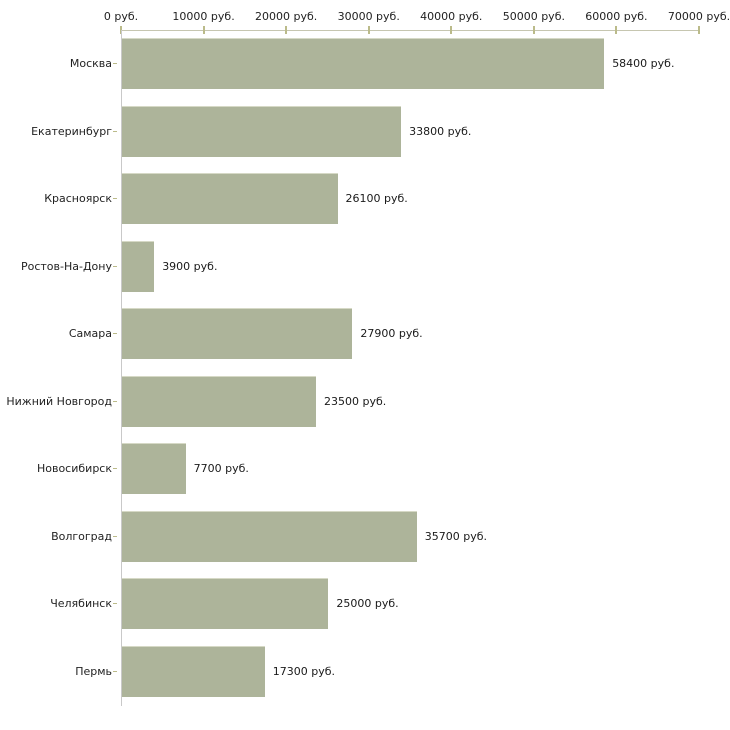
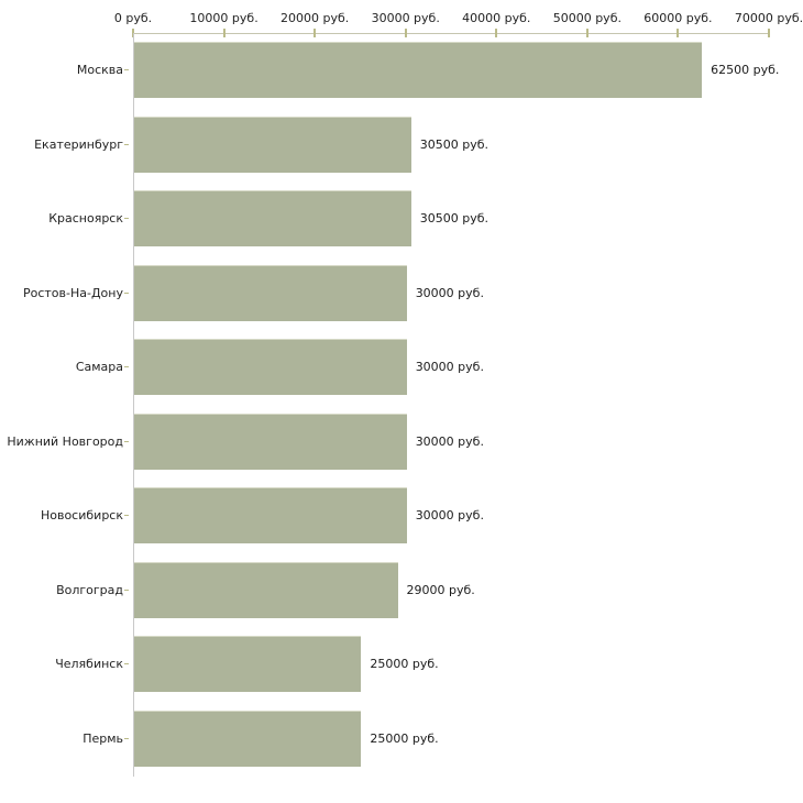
Москва: 58400 -> 62500
Екатеринбург: 33800 -> 30500
Красноярск: 26100 -> 30500
Ростов-На-Дону: 3900 -> 30000
Самара: 27900 -> 30000
Нижний Новгород: 23500 -> 30000
Новосибирск: 7700 -> 30000
Волгоград: 35700 -> 29000
Пермь: 17300 -> 25000
